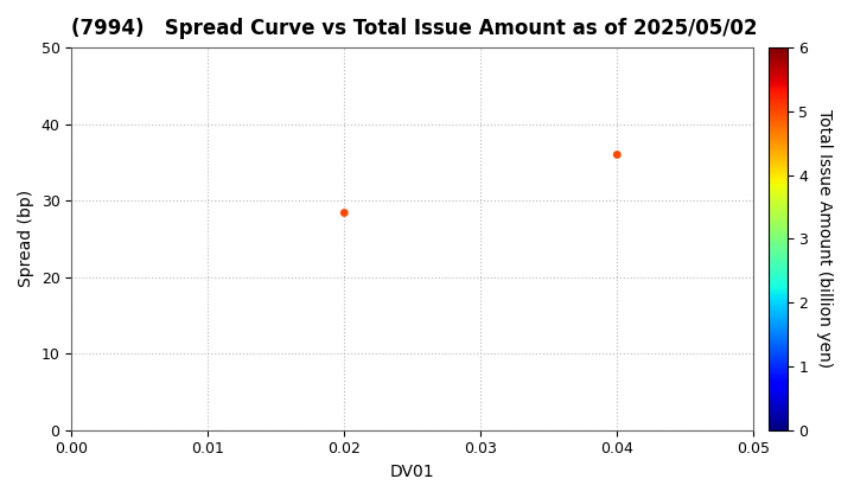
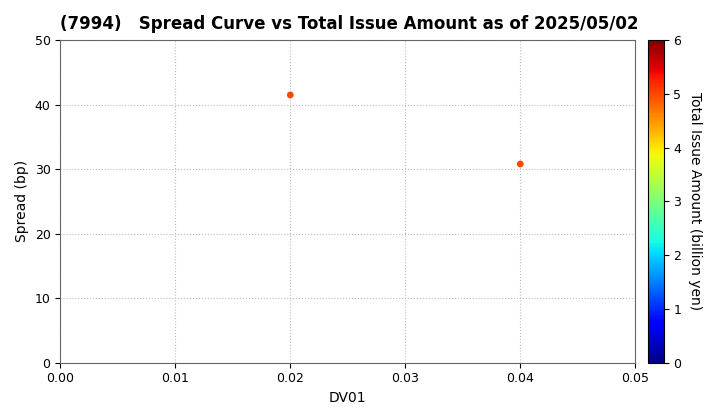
0.02: 28.4 -> 41.5
0.04: 36.0 -> 30.8
